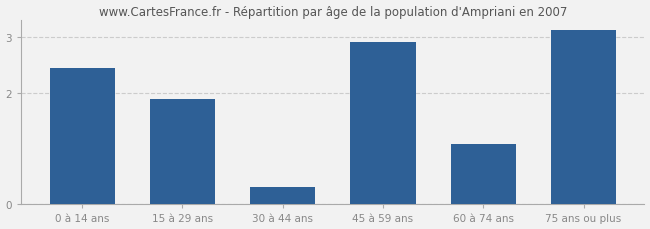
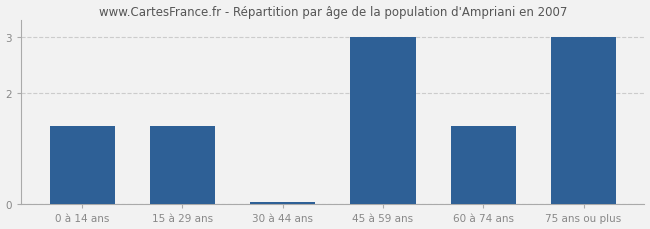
0 à 14 ans: 2.44 -> 1.40
15 à 29 ans: 1.88 -> 1.40
30 à 44 ans: 0.32 -> 0.04
45 à 59 ans: 2.90 -> 3.00
60 à 74 ans: 1.08 -> 1.40
75 ans ou plus: 3.12 -> 3.00
